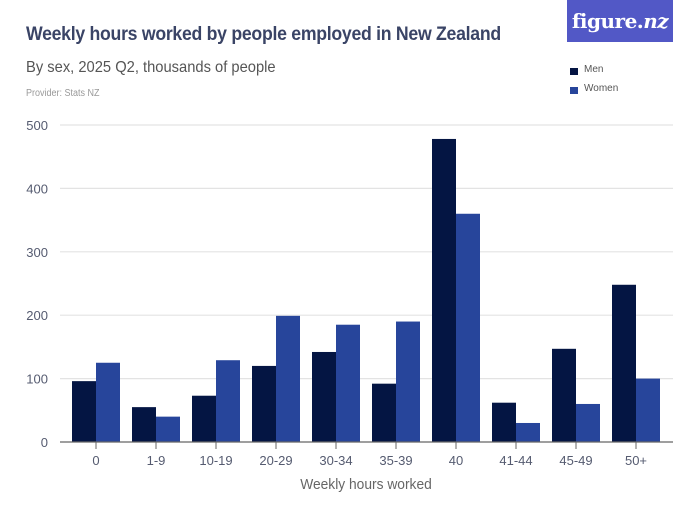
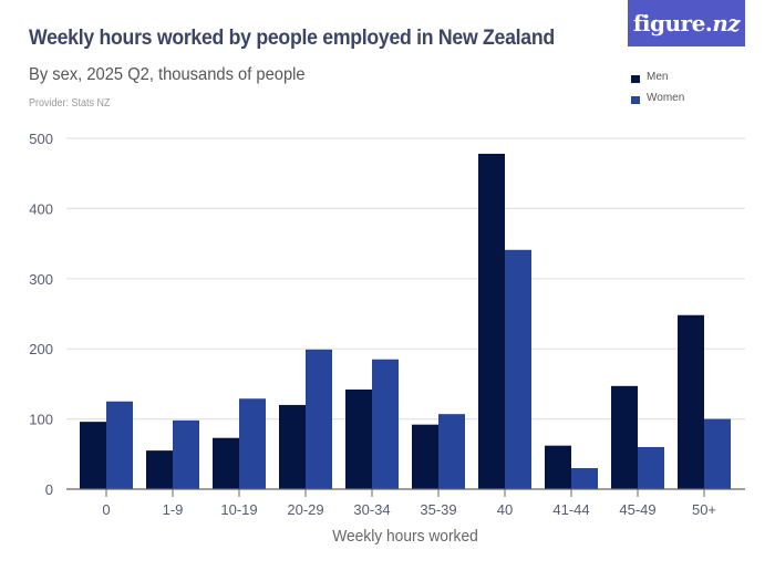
Women/1-9: 40 -> 100
Women/35-39: 190 -> 110
Women/40: 360 -> 340
